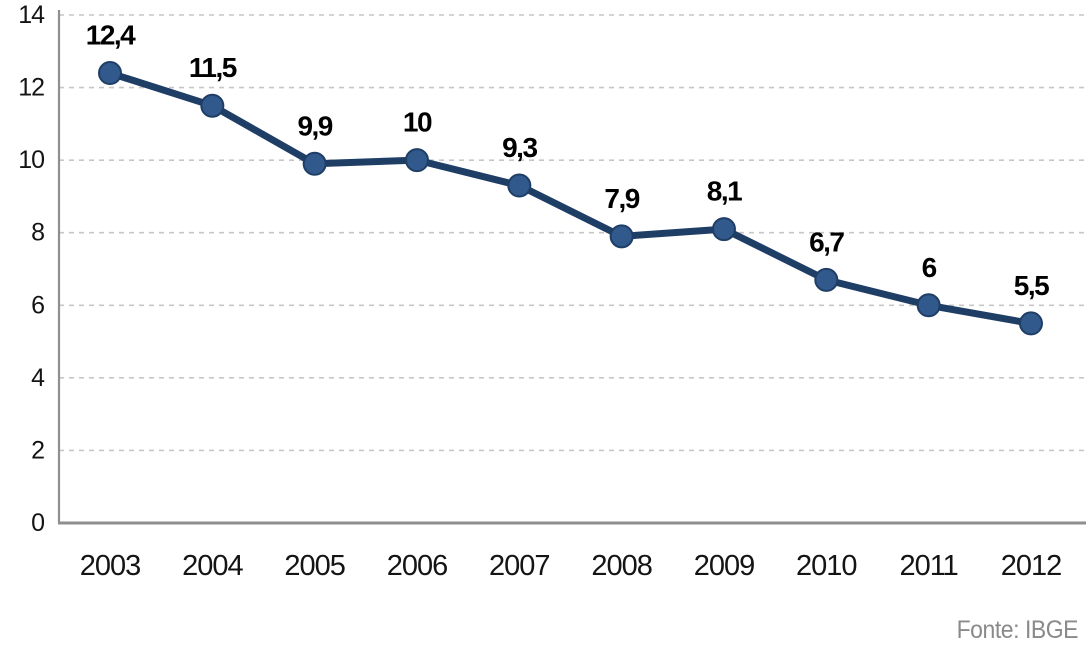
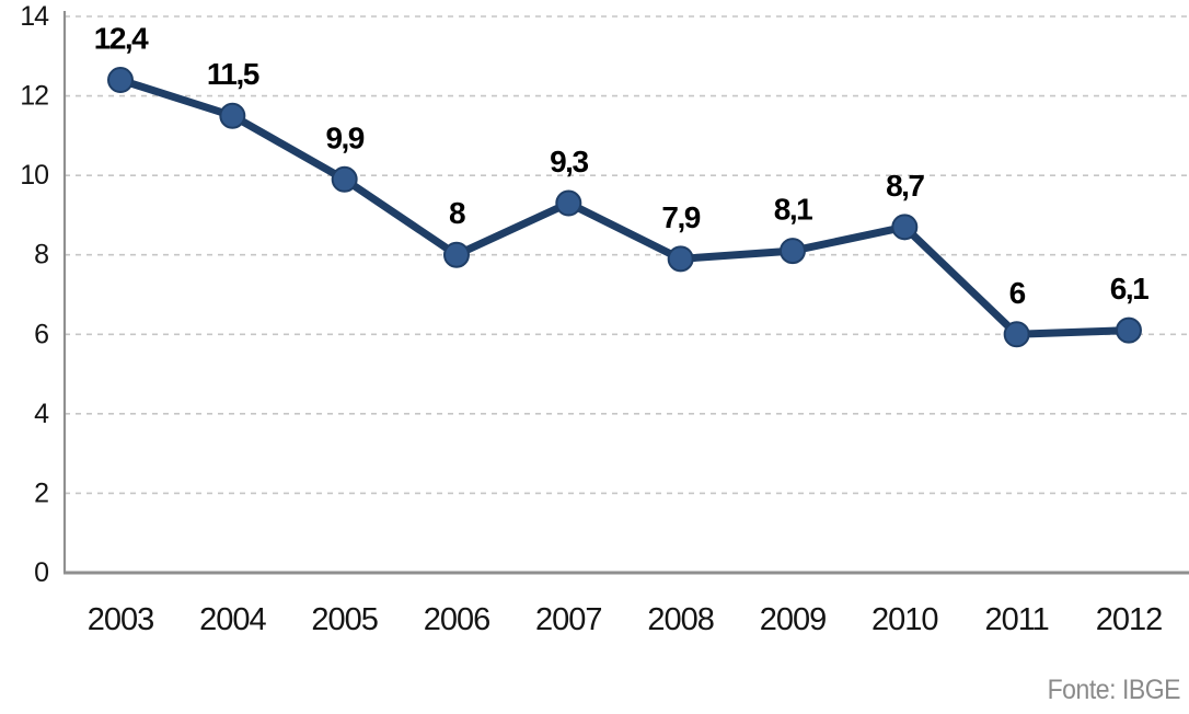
2006: 10 -> 8
2010: 6,7 -> 8,7
2012: 5,5 -> 6,1
